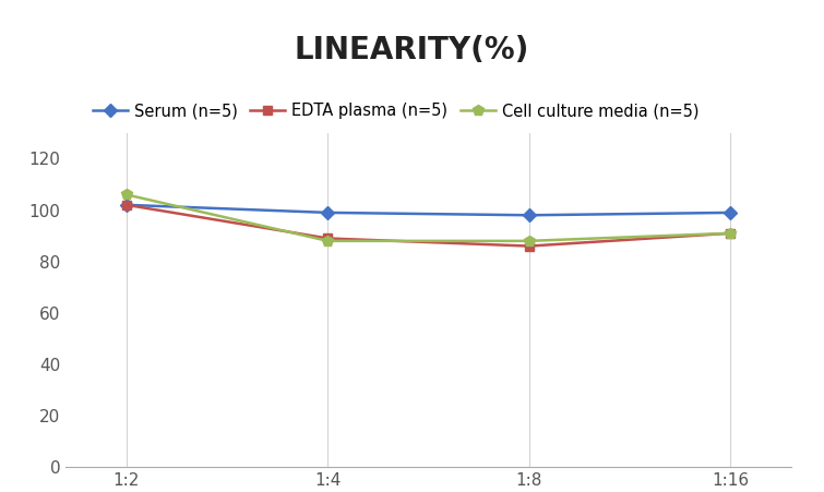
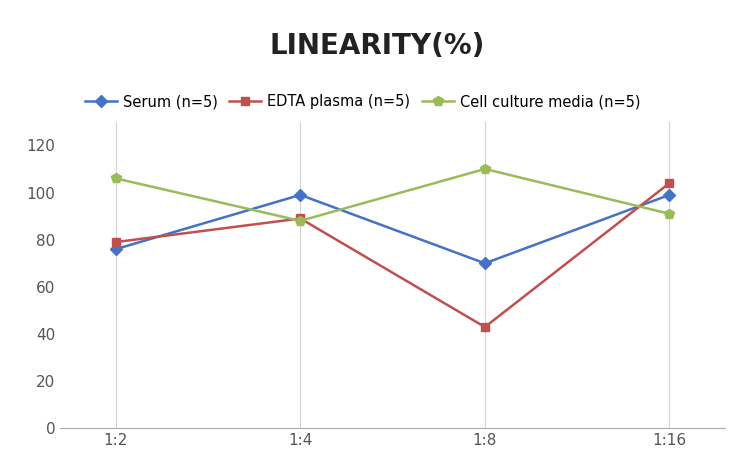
Serum (n=5)/1:2: 102 -> 76
EDTA plasma (n=5)/1:2: 102 -> 79
Serum (n=5)/1:8: 98 -> 70
EDTA plasma (n=5)/1:8: 86 -> 43
Cell culture media (n=5)/1:8: 88 -> 110
EDTA plasma (n=5)/1:16: 91 -> 104
